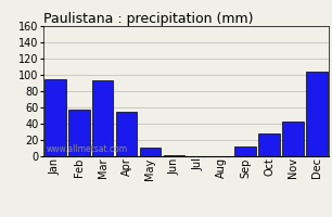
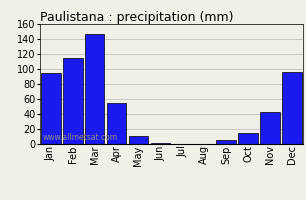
Feb: 58 -> 115
Mar: 94 -> 147
Sep: 12 -> 5
Oct: 28 -> 15
Dec: 104 -> 96
